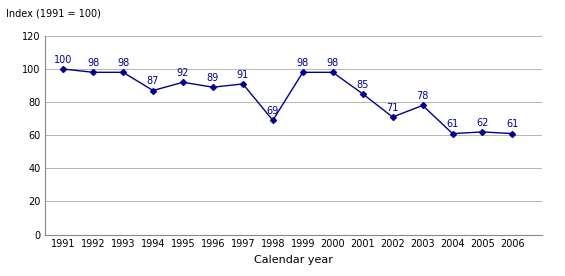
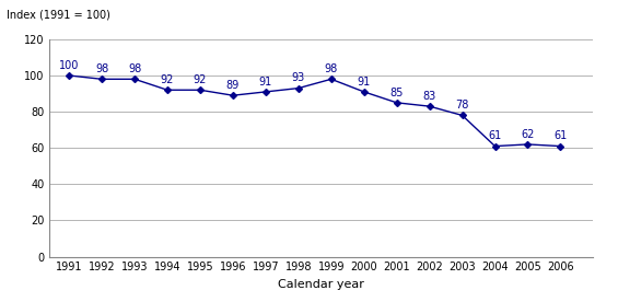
1994: 87 -> 92
1998: 69 -> 93
2000: 98 -> 91
2002: 71 -> 83
